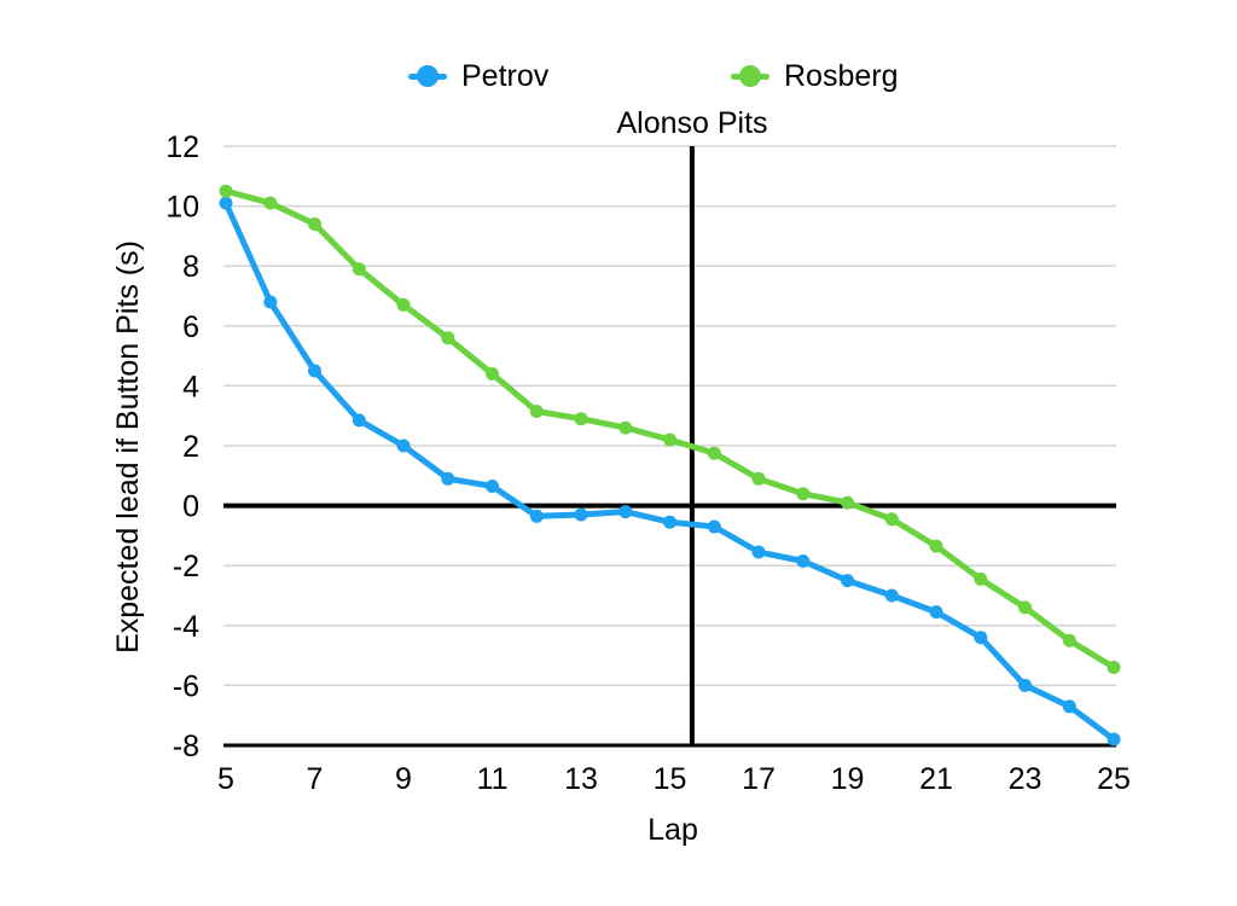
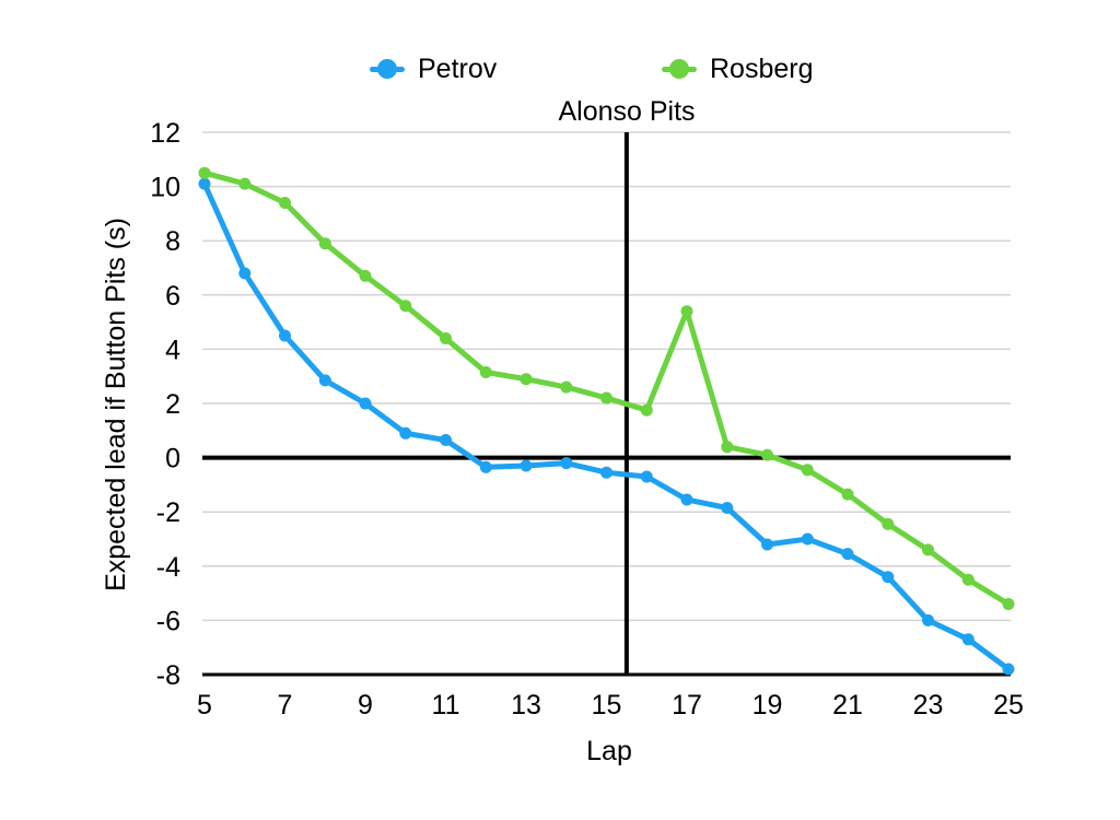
Rosberg/17: 0.9 -> 5.4
Petrov/19: -2.5 -> -3.2
